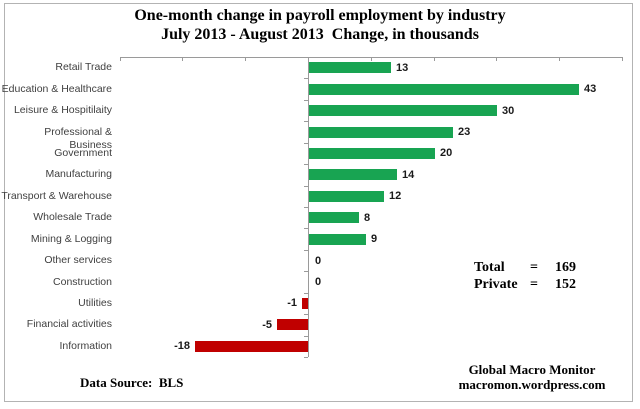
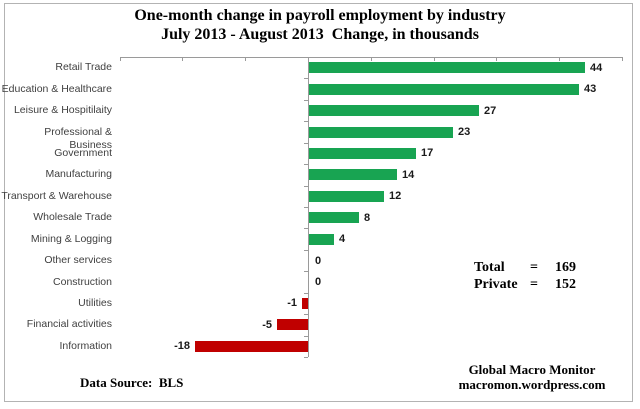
Retail Trade: 13 -> 44
Leisure & Hospitilaity: 30 -> 27
Government: 20 -> 17
Mining & Logging: 9 -> 4
